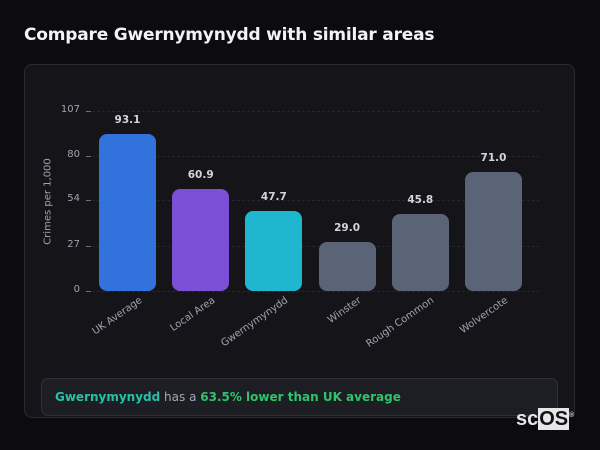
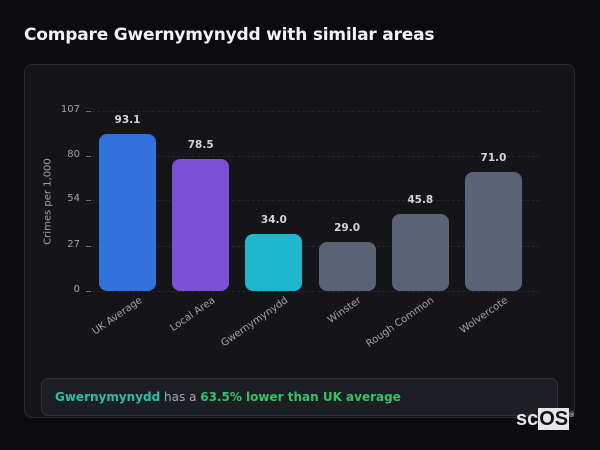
Local Area: 60.9 -> 78.5
Gwernymynydd: 47.7 -> 34.0
